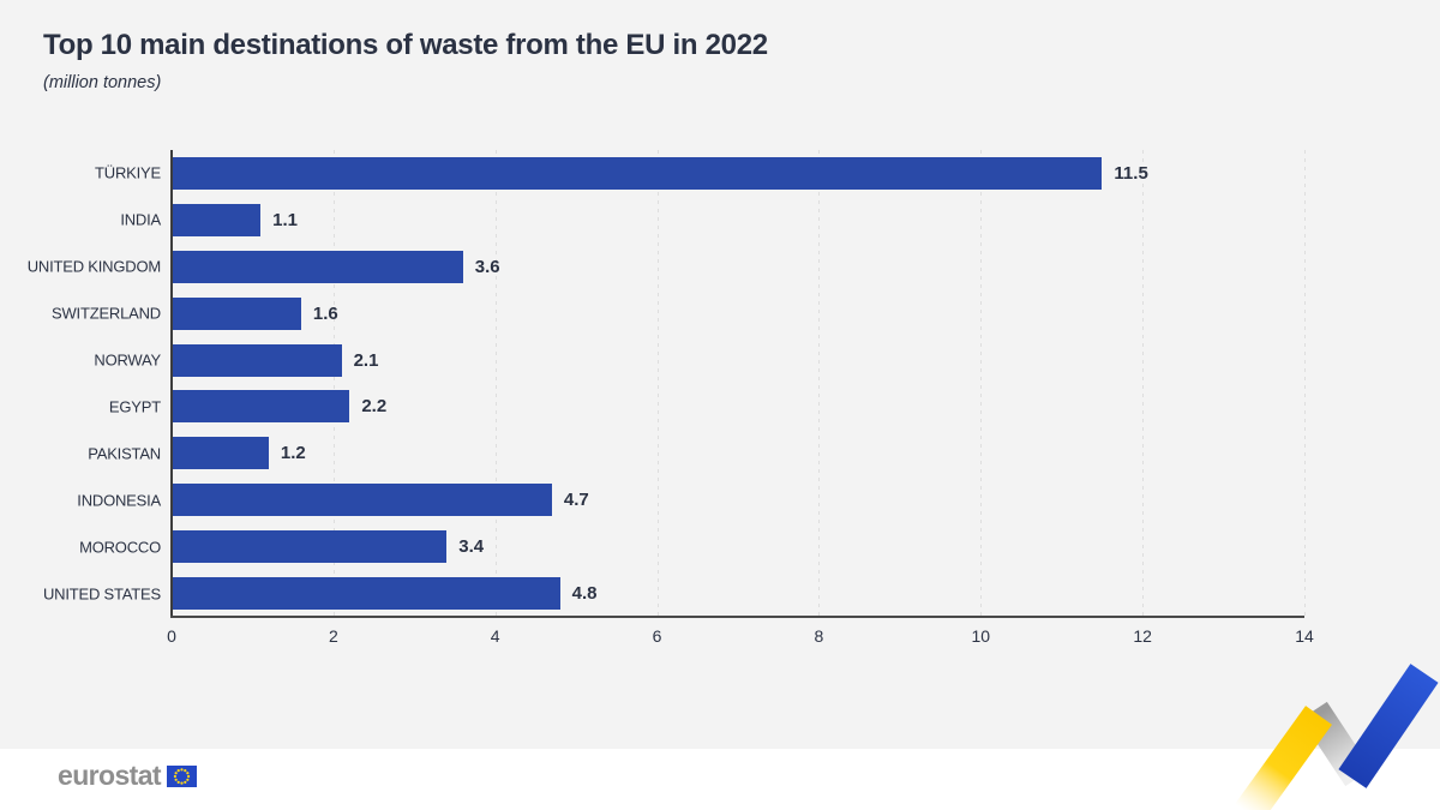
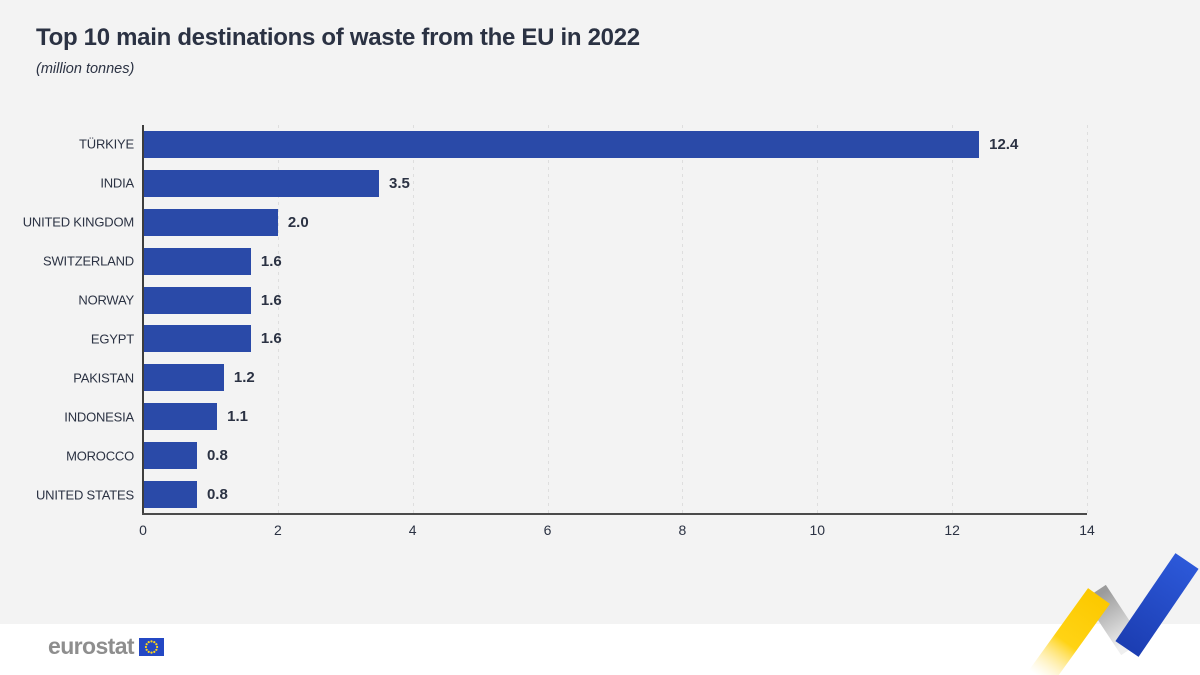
TÜRKIYE: 11.5 -> 12.4
INDIA: 1.1 -> 3.5
UNITED KINGDOM: 3.6 -> 2.0
NORWAY: 2.1 -> 1.6
EGYPT: 2.2 -> 1.6
INDONESIA: 4.7 -> 1.1
MOROCCO: 3.4 -> 0.8
UNITED STATES: 4.8 -> 0.8
